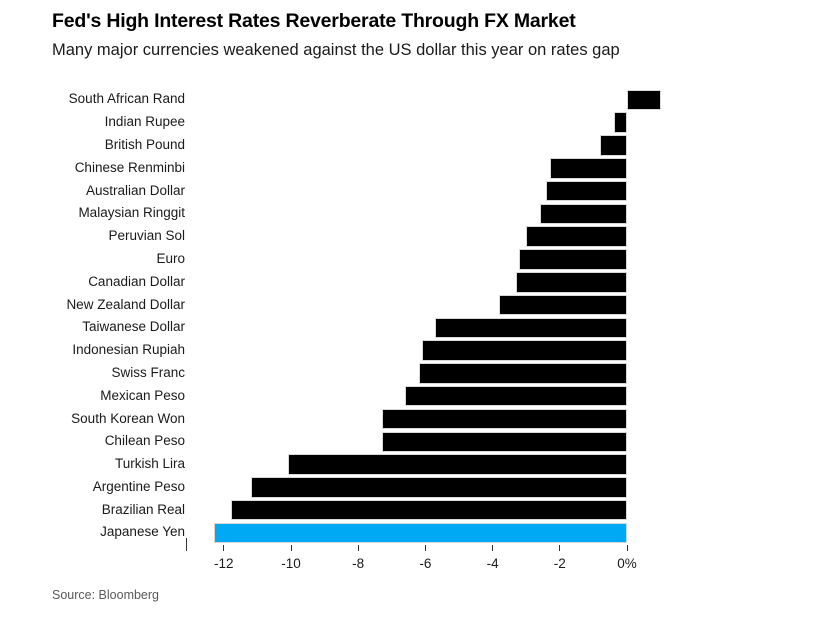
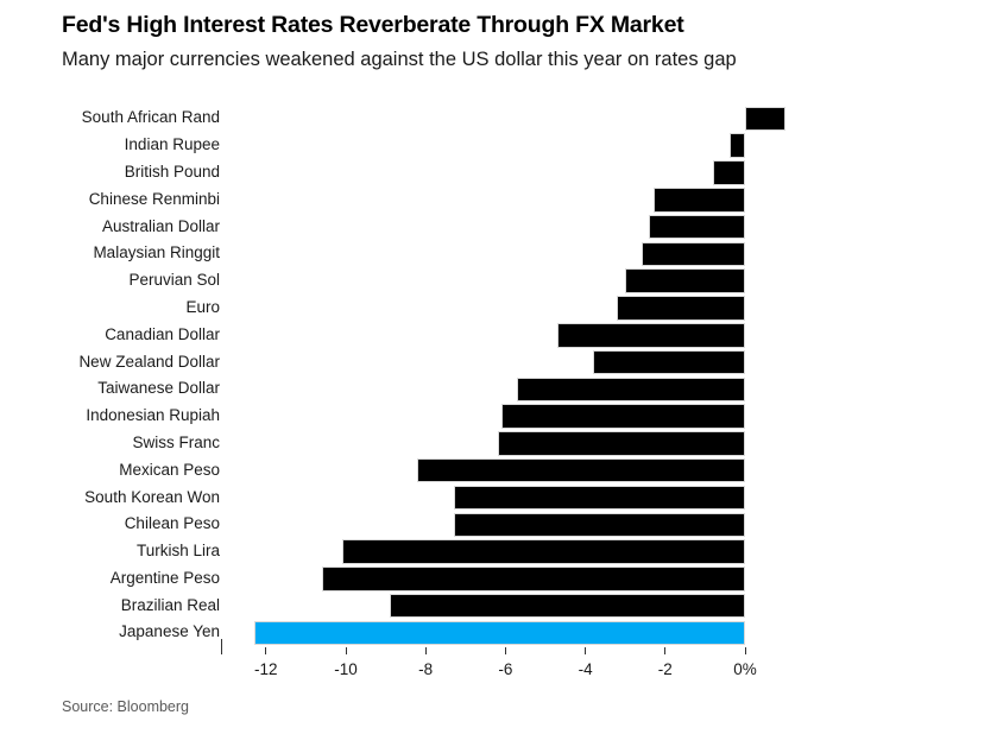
Canadian Dollar: -3.3% -> -4.7%
Mexican Peso: -6.6% -> -8.2%
Argentine Peso: -11.2% -> -10.6%
Brazilian Real: -11.8% -> -8.9%
